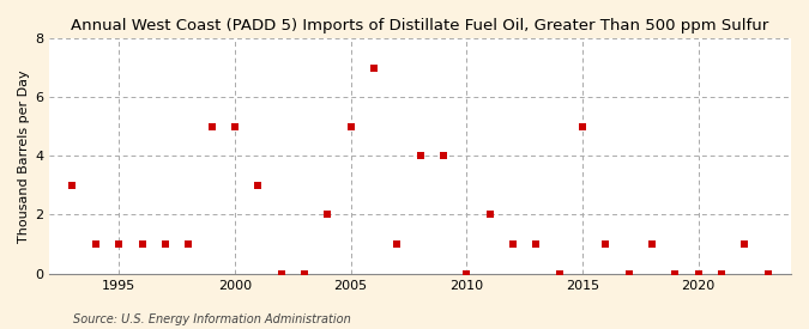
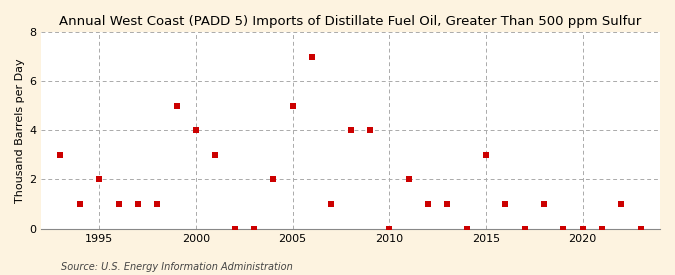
1995: 1 -> 2
2000: 5 -> 4
2015: 5 -> 3
